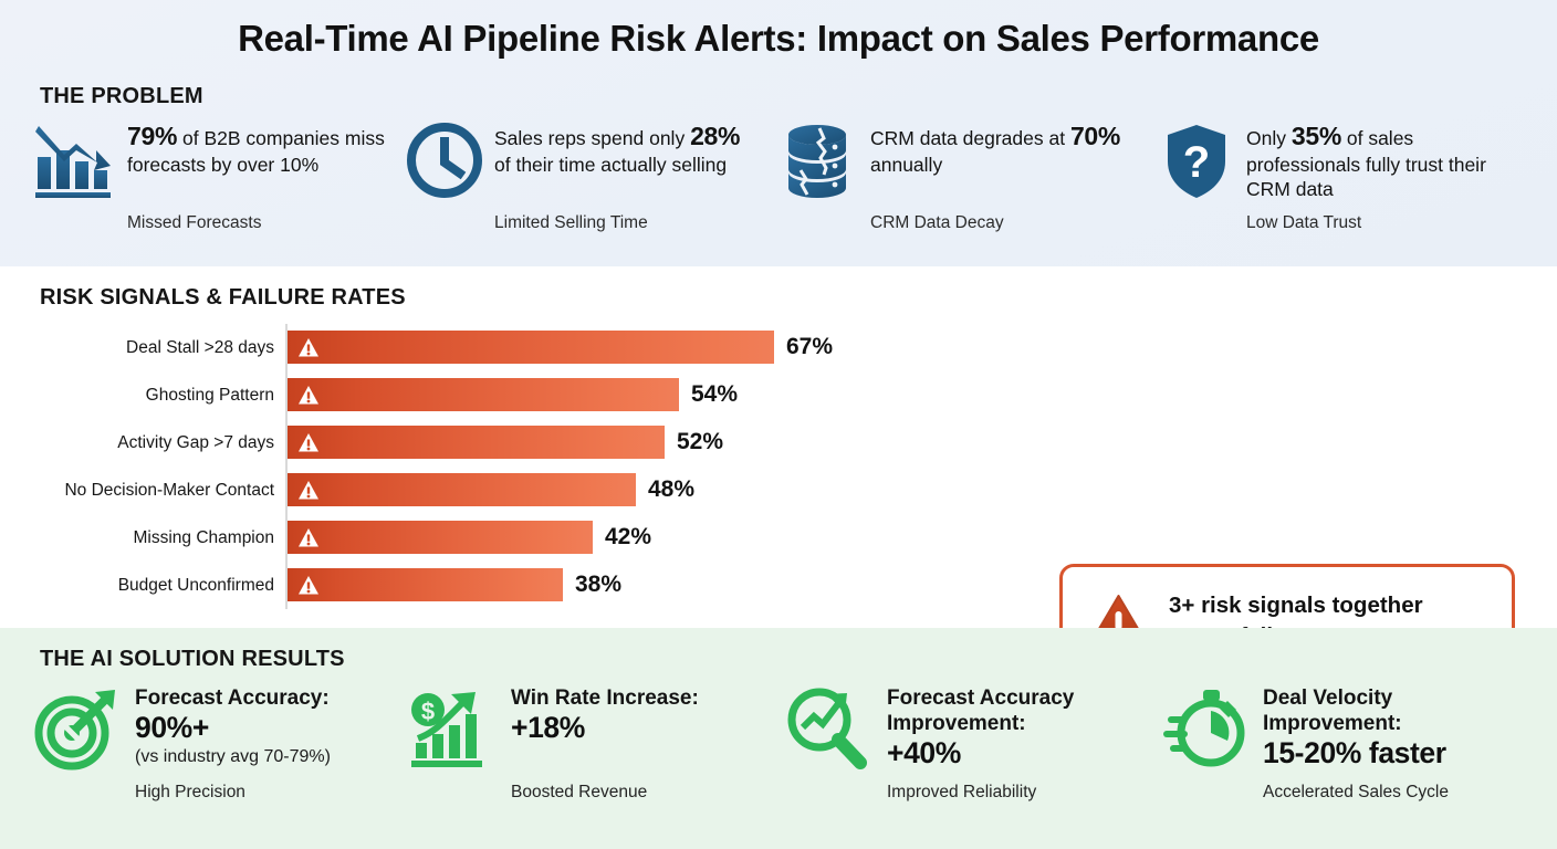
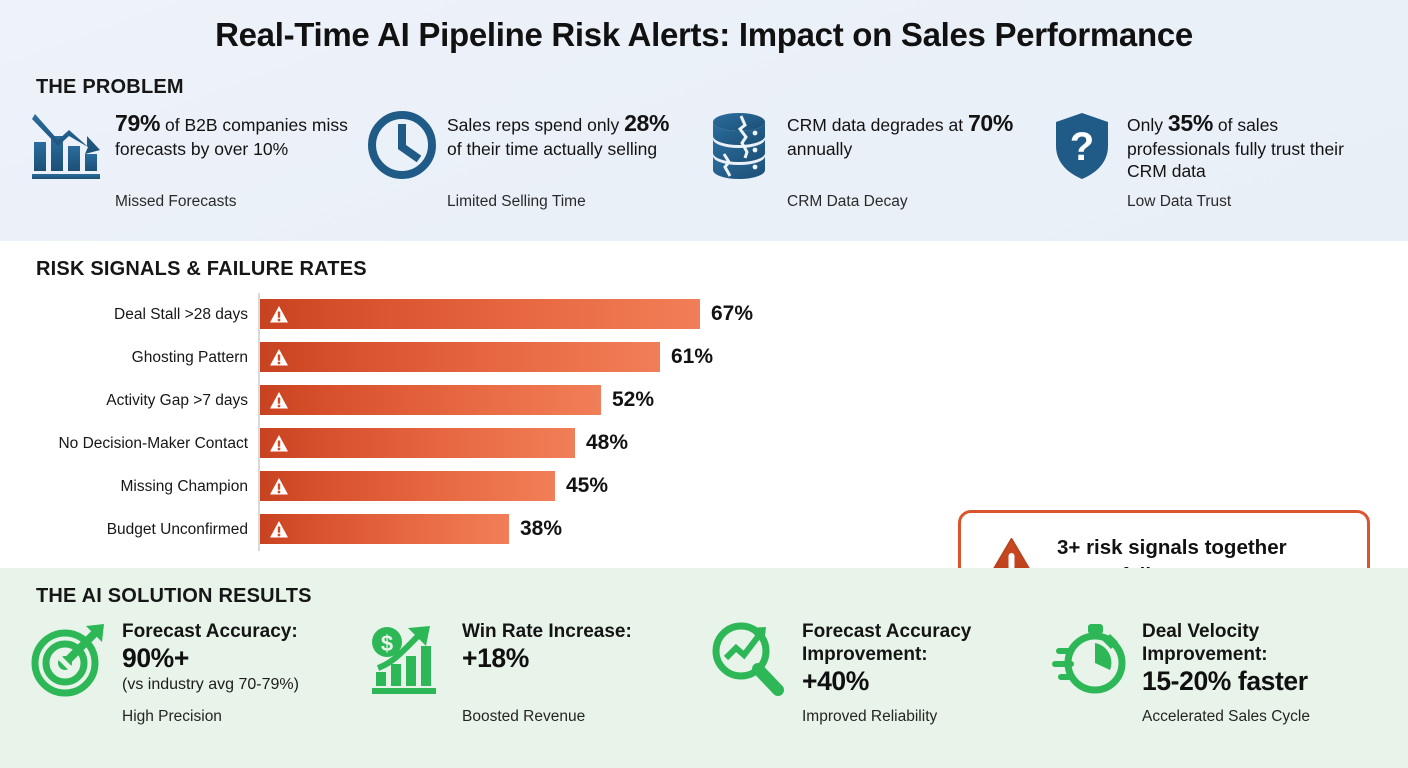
Ghosting Pattern: 54% -> 61%
Missing Champion: 42% -> 45%
